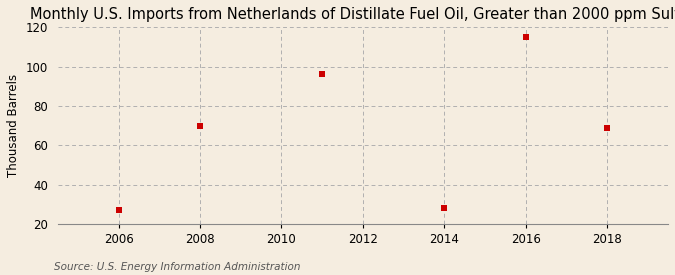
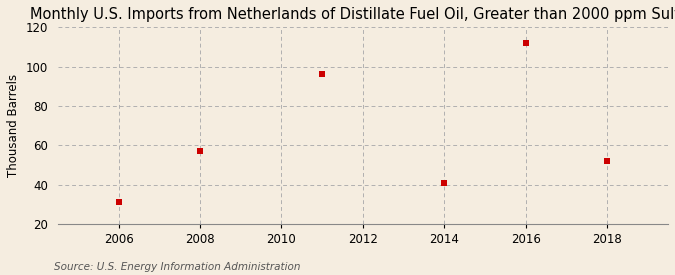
2006: 27 -> 31
2008: 70 -> 57
2014: 28 -> 41
2016: 115 -> 112
2018: 69 -> 52
